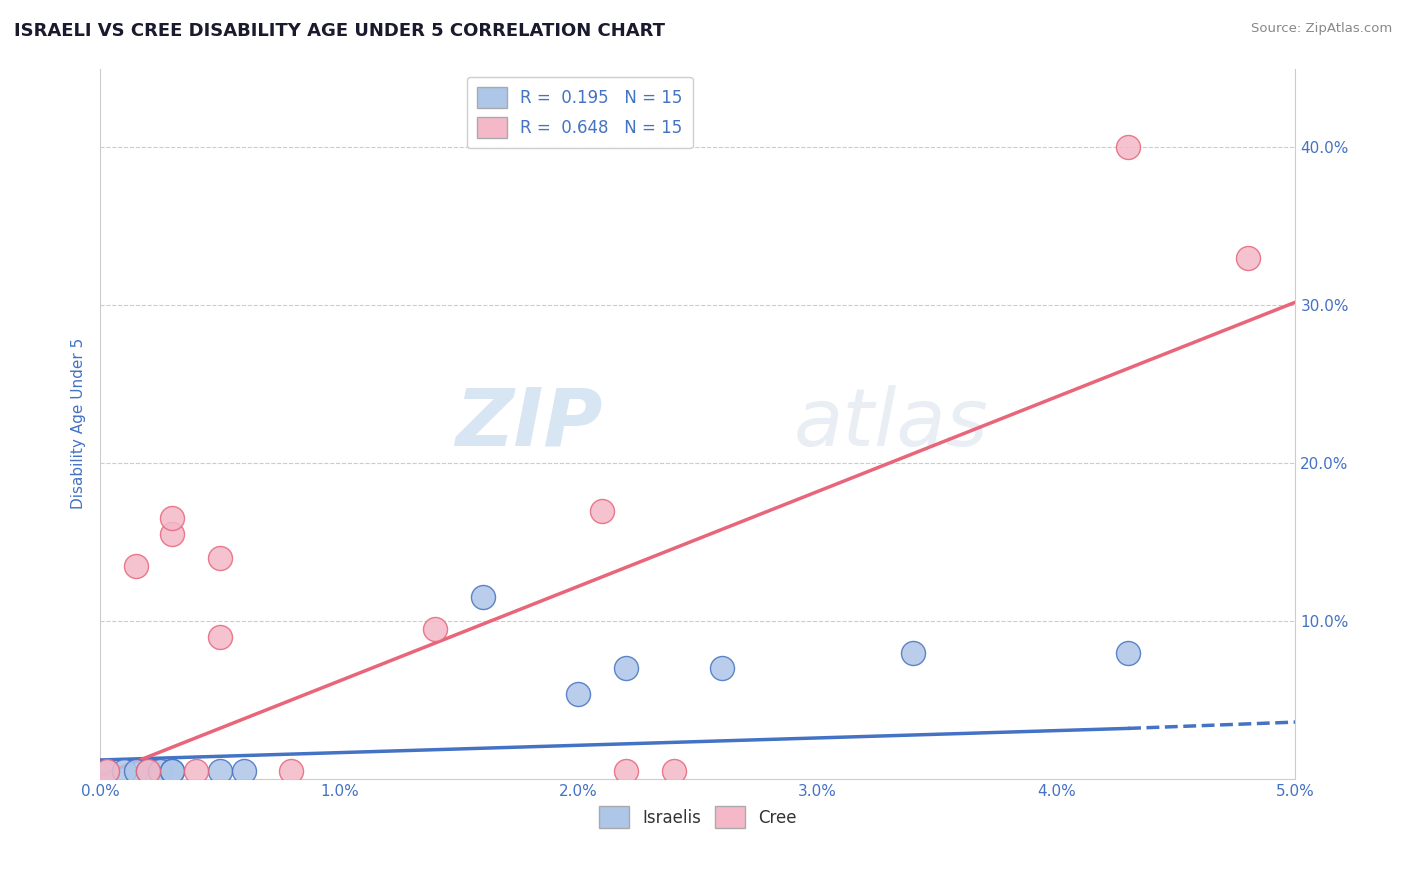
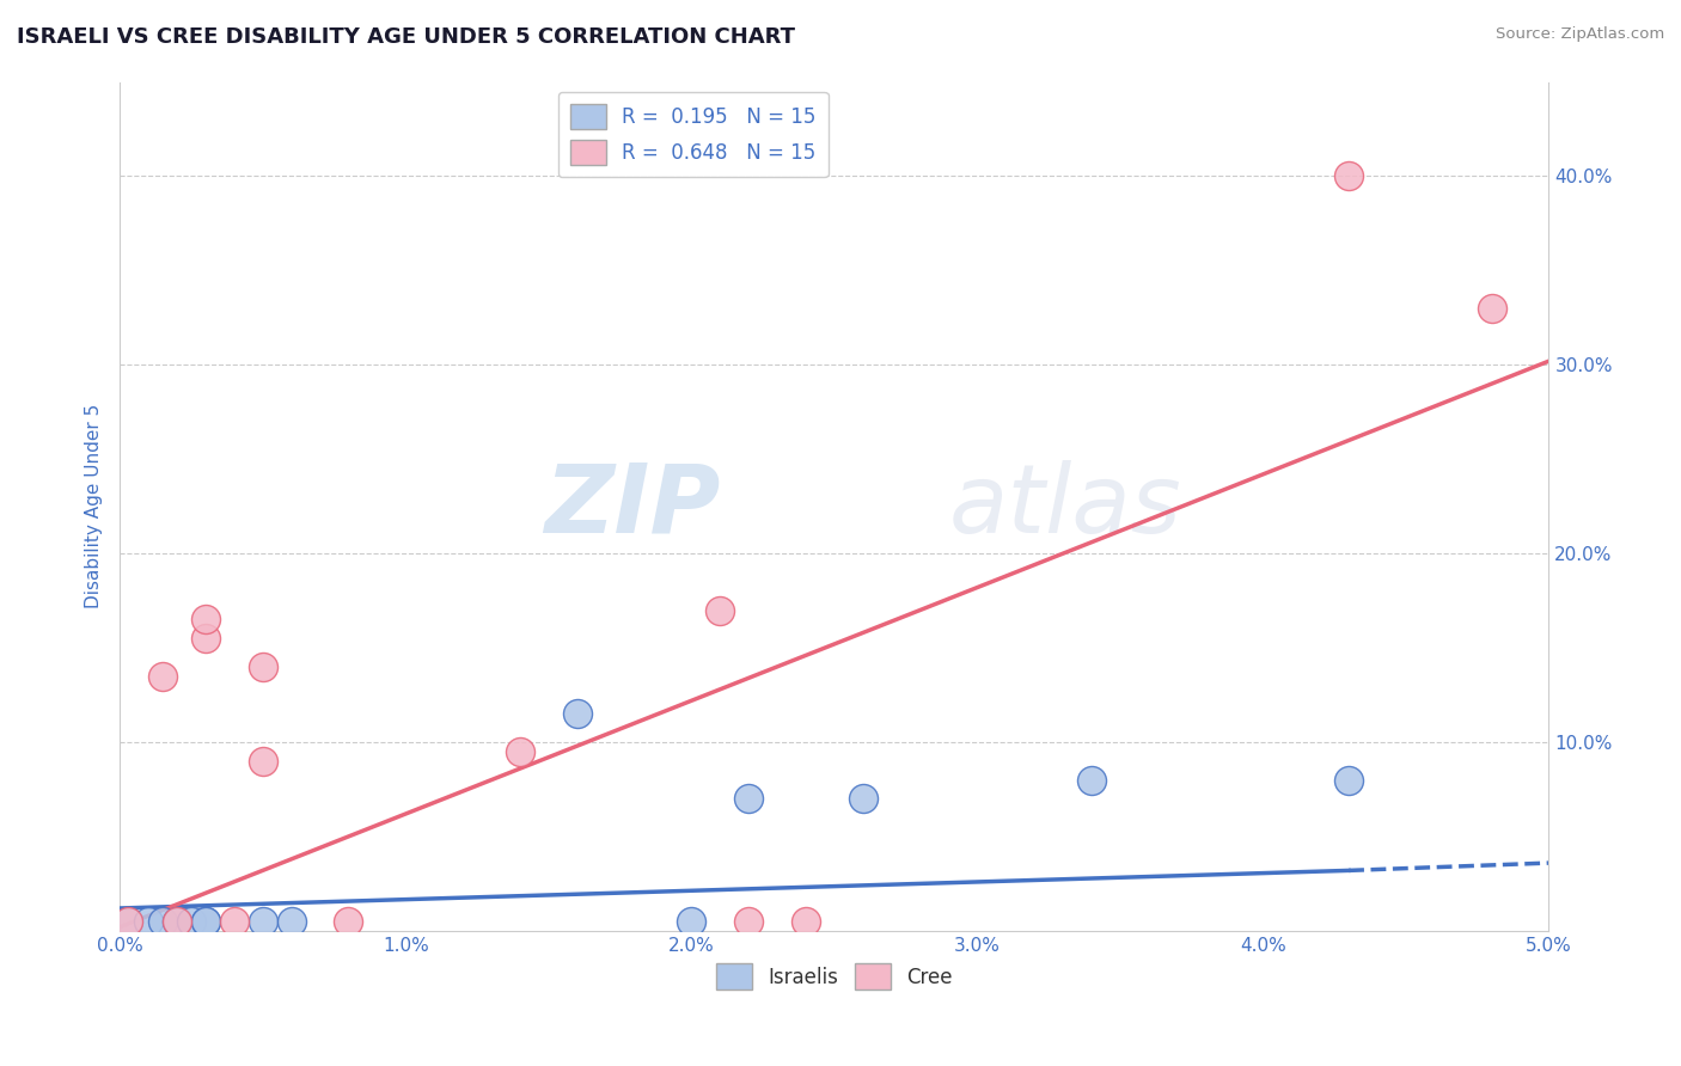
Israelis/2.0%: 5.4% -> 0.5%
